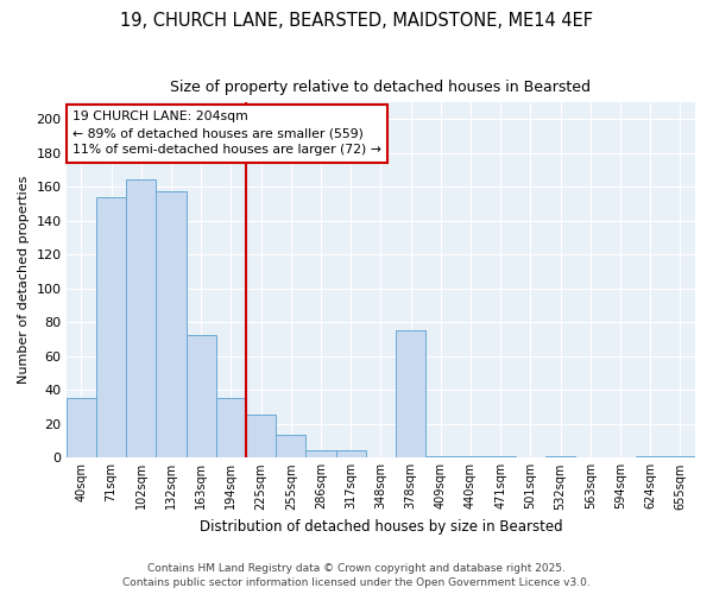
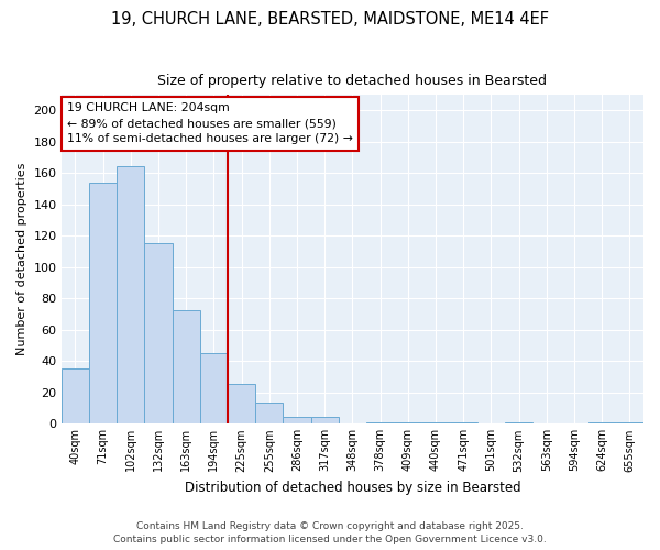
132sqm: 157 -> 115
194sqm: 35 -> 45
378sqm: 75 -> 1
